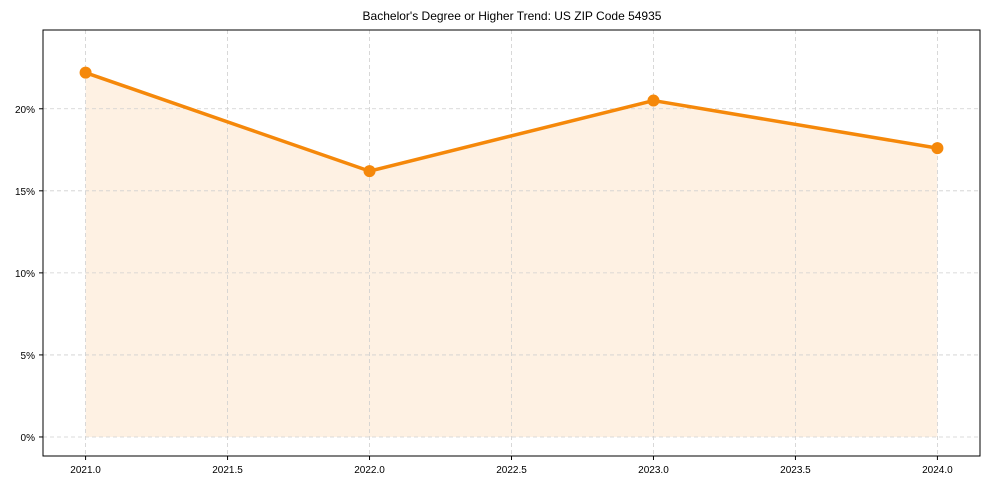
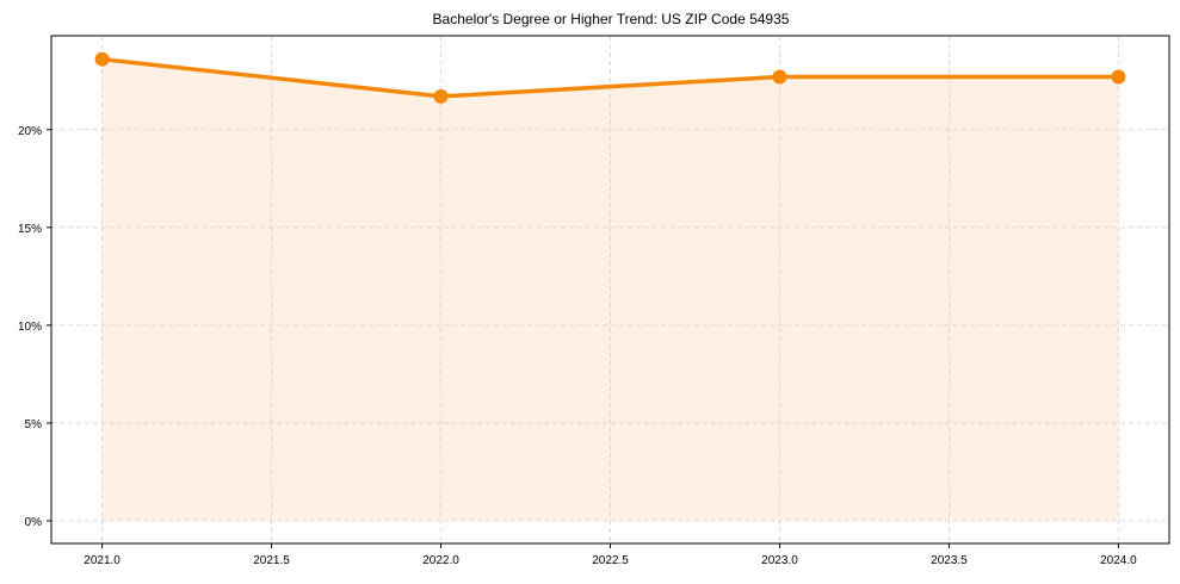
2021.0: 22.2% -> 23.6%
2022.0: 16.2% -> 21.7%
2023.0: 20.5% -> 22.7%
2024.0: 17.6% -> 22.7%
